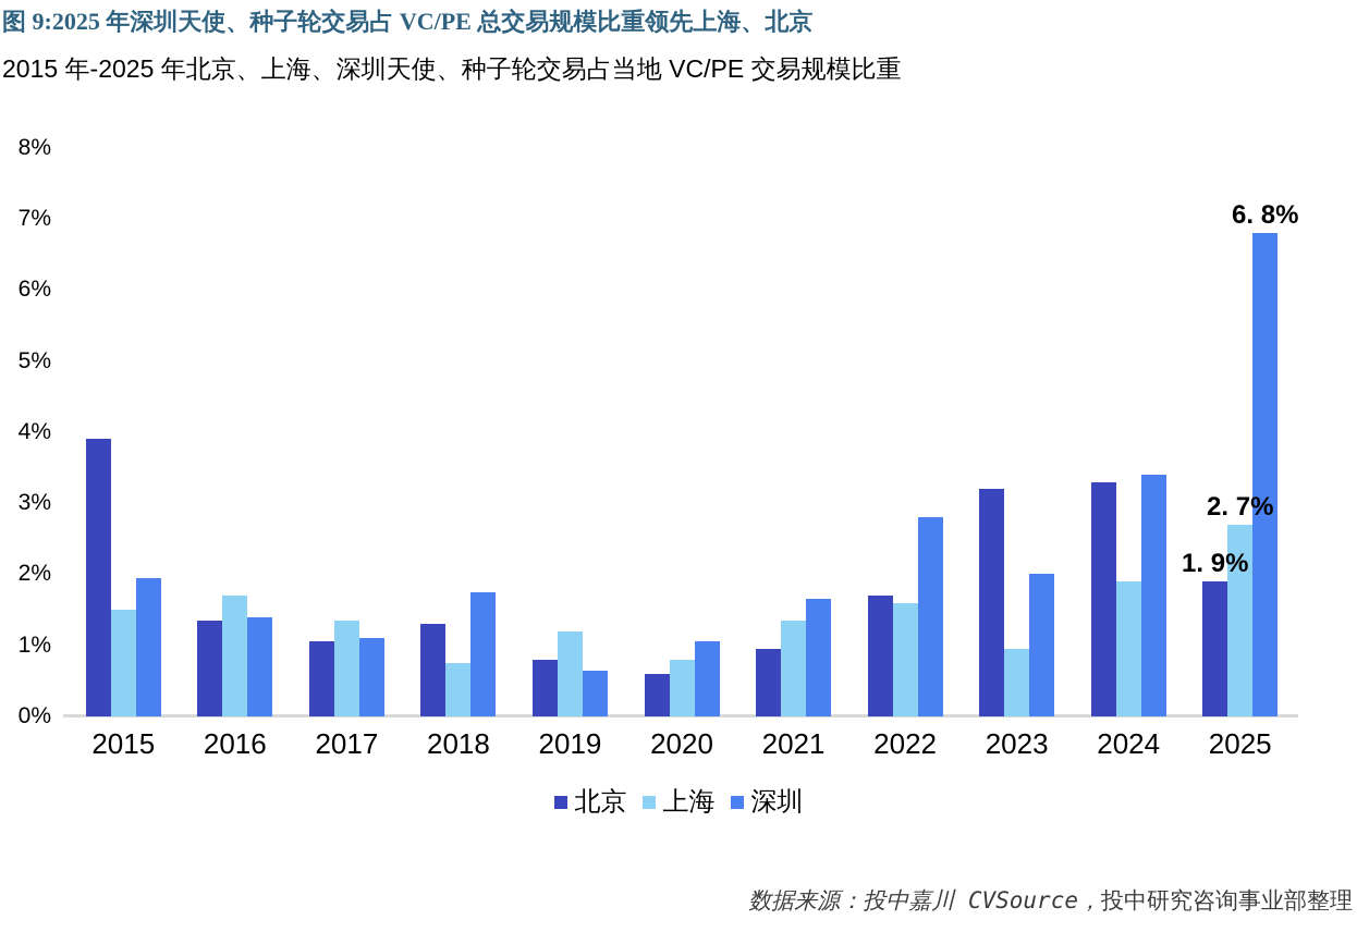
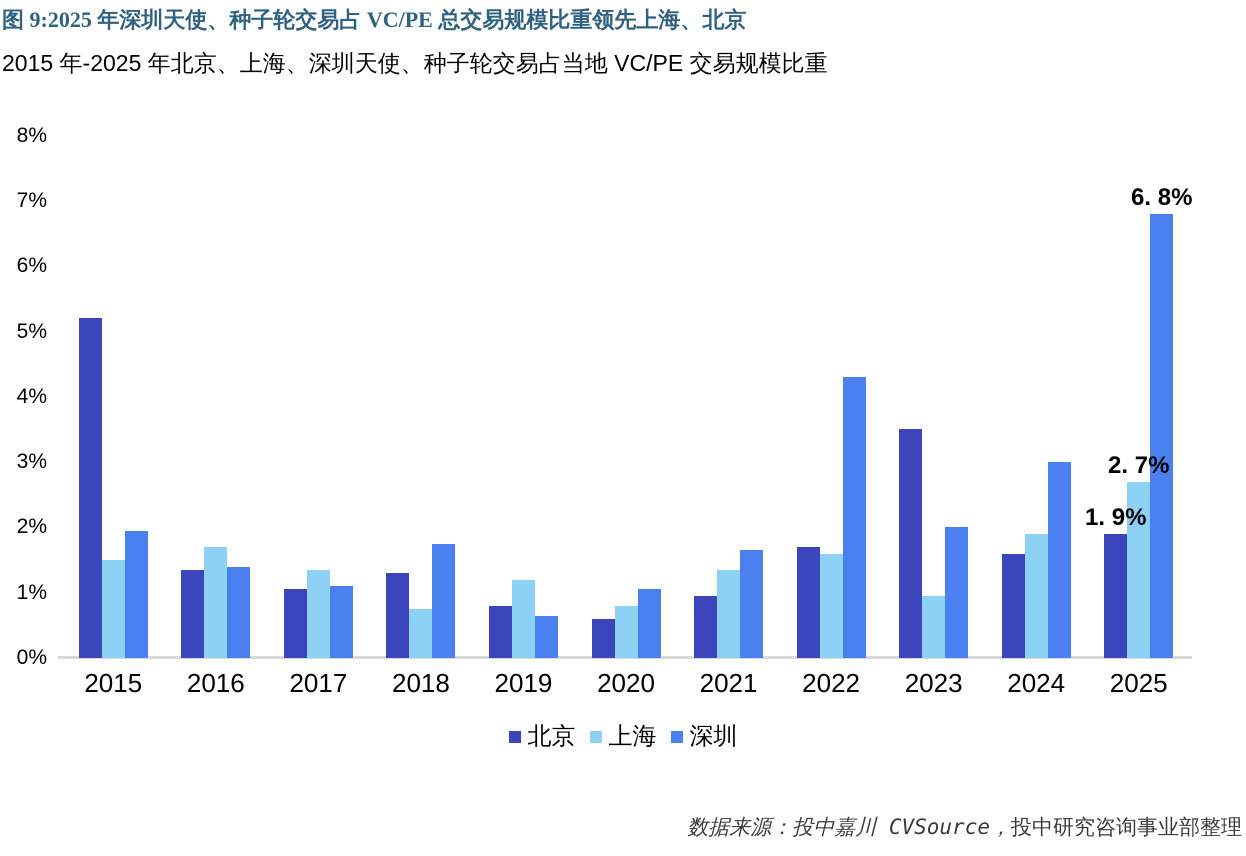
北京/2015: 3.9% -> 5.2%
深圳/2022: 2.8% -> 4.3%
北京/2023: 3.2% -> 3.5%
北京/2024: 3.3% -> 1.6%
深圳/2024: 3.4% -> 3.0%
